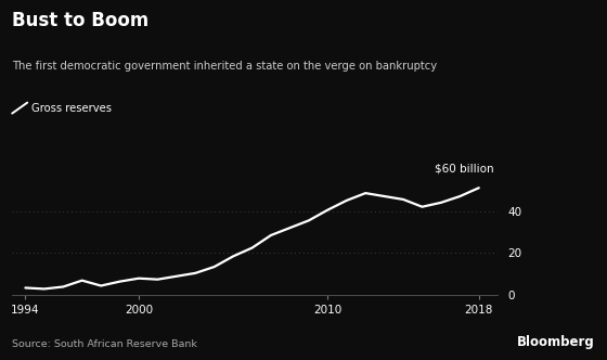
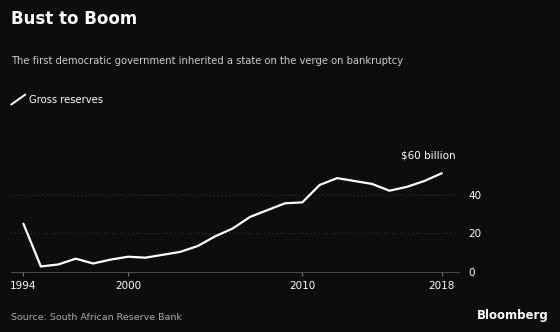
1994: 4 -> 25
2010: 40 -> 36
